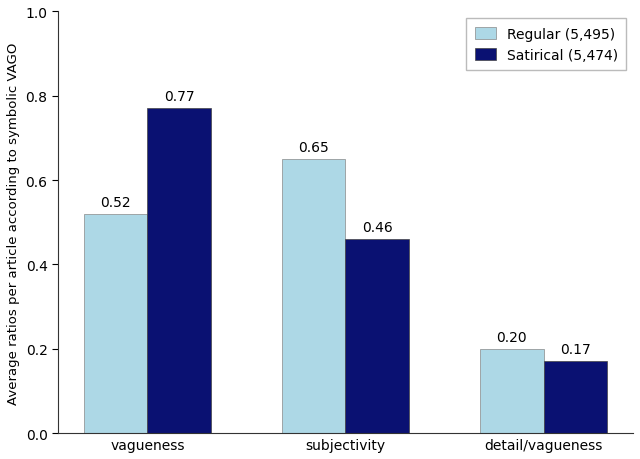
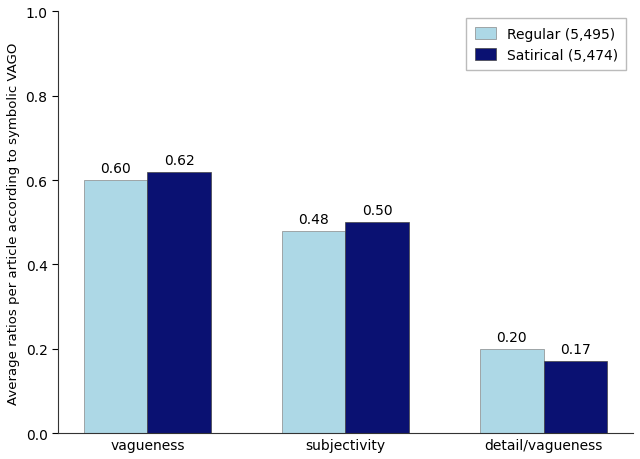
Regular (5,495)/vagueness: 0.52 -> 0.60
Satirical (5,474)/vagueness: 0.77 -> 0.62
Regular (5,495)/subjectivity: 0.65 -> 0.48
Satirical (5,474)/subjectivity: 0.46 -> 0.50
